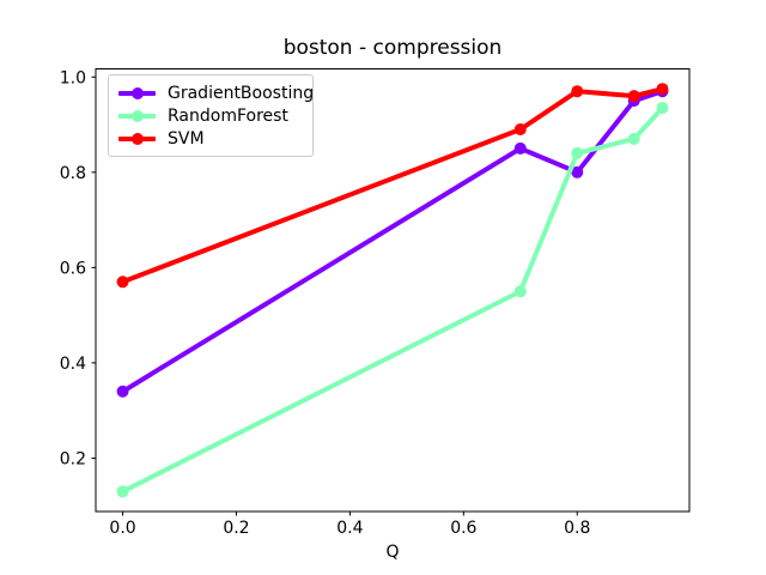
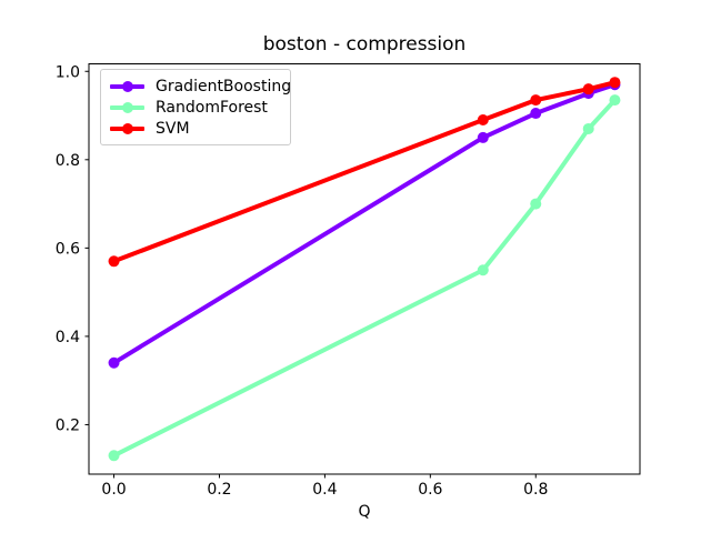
GradientBoosting/0.8: 0.80 -> 0.91
RandomForest/0.8: 0.84 -> 0.70
SVM/0.8: 0.97 -> 0.94
